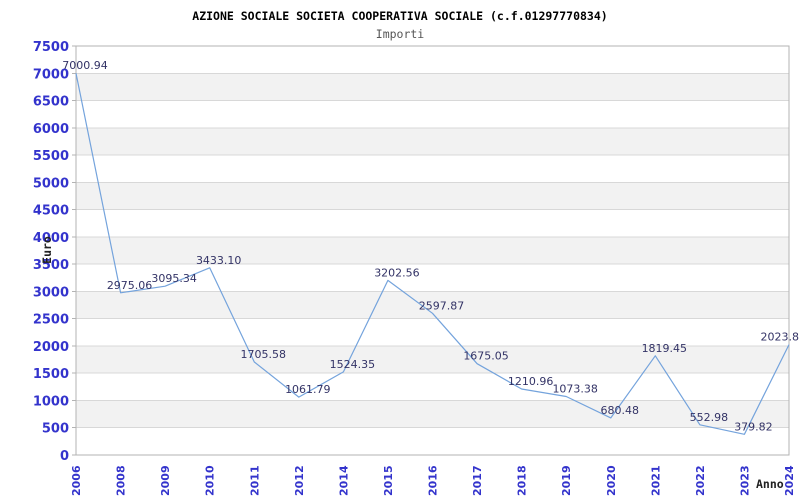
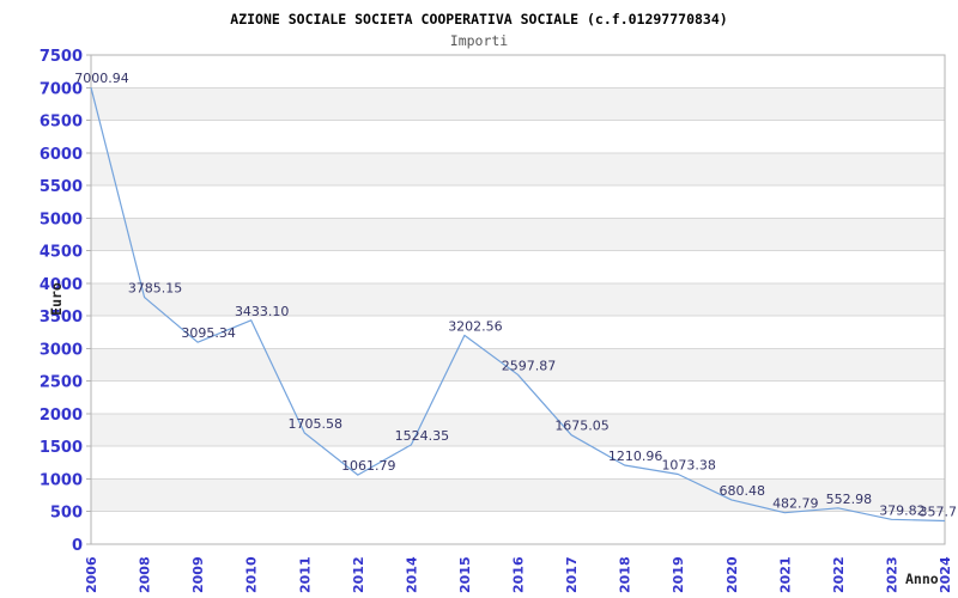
2008: 2975.06 -> 3785.15
2021: 1819.45 -> 482.79
2024: 2023.8 -> 357.7
